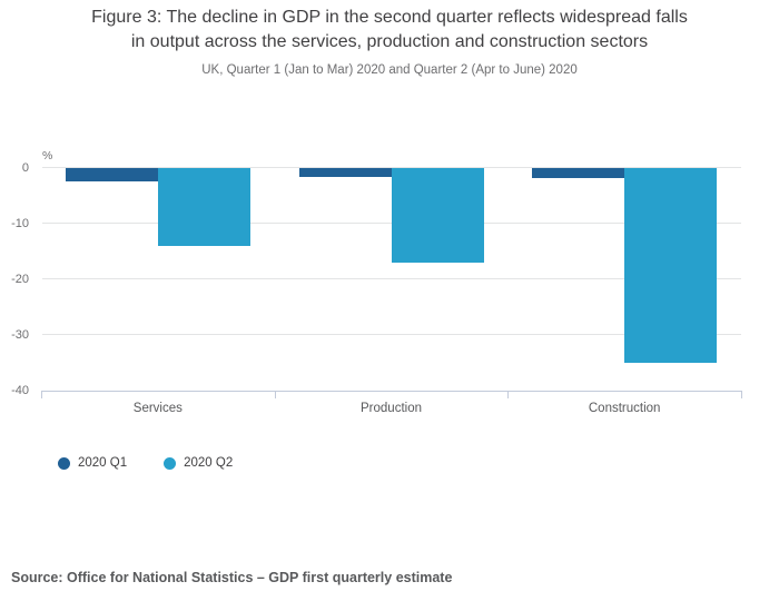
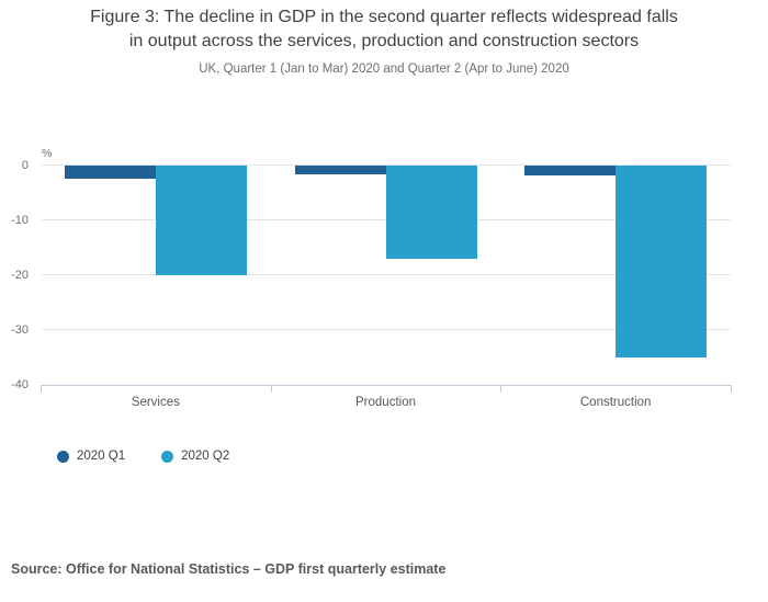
2020 Q2/Services: -14 -> -20
